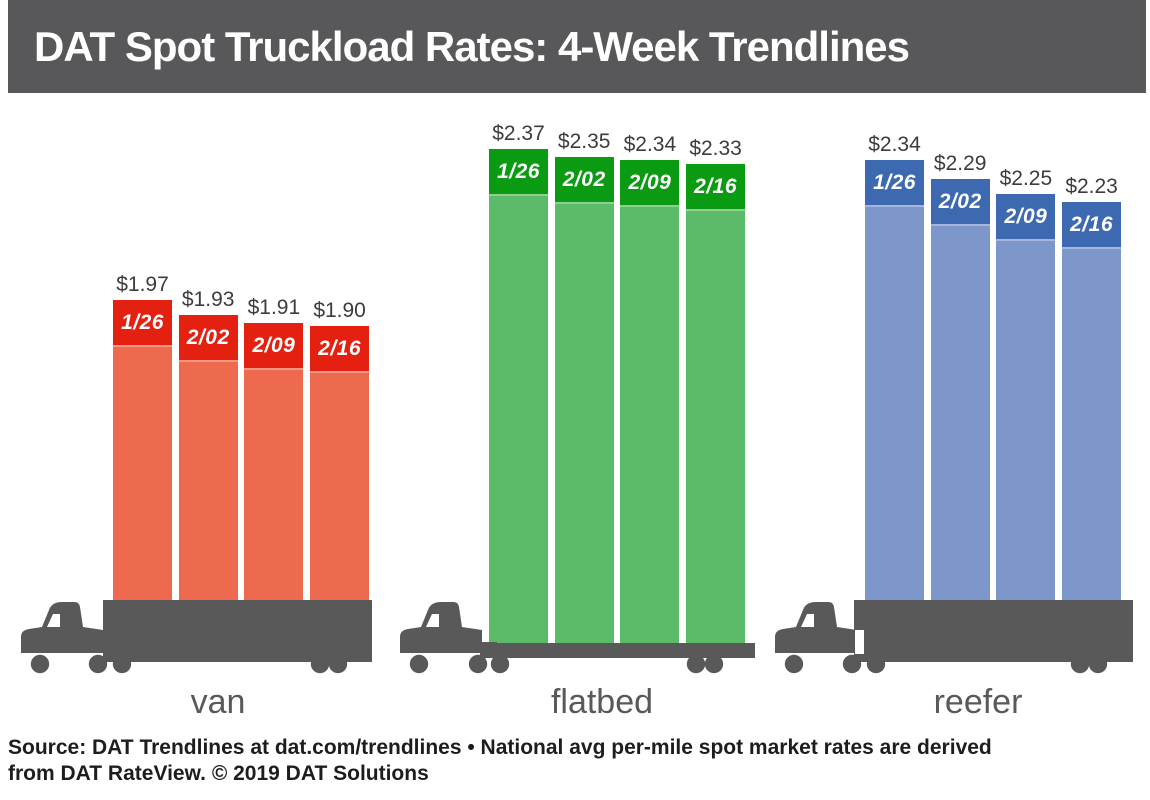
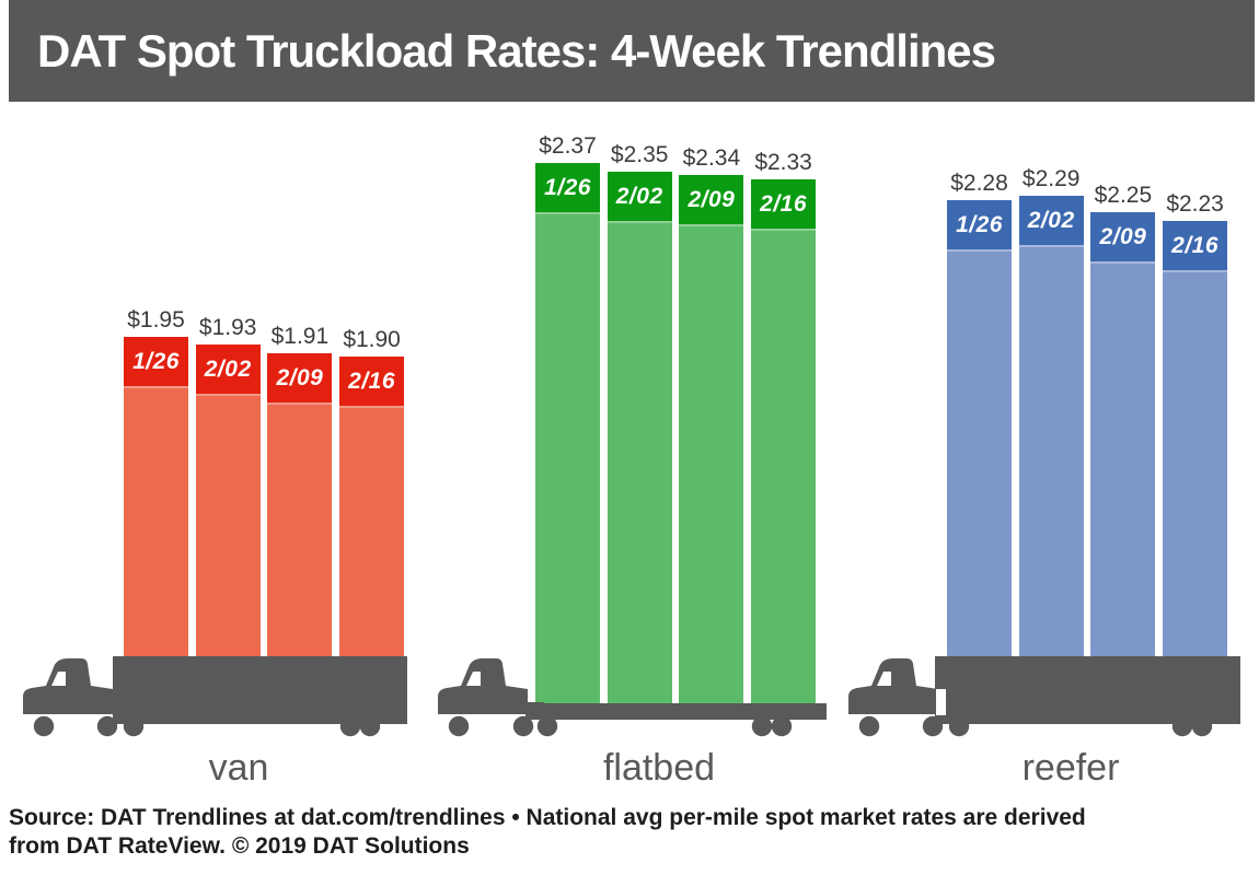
van/1/26: $1.97 -> $1.95
reefer/1/26: $2.34 -> $2.28
